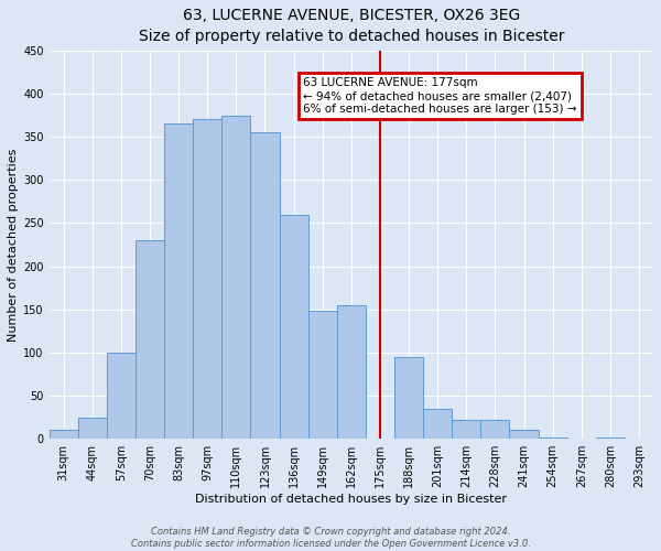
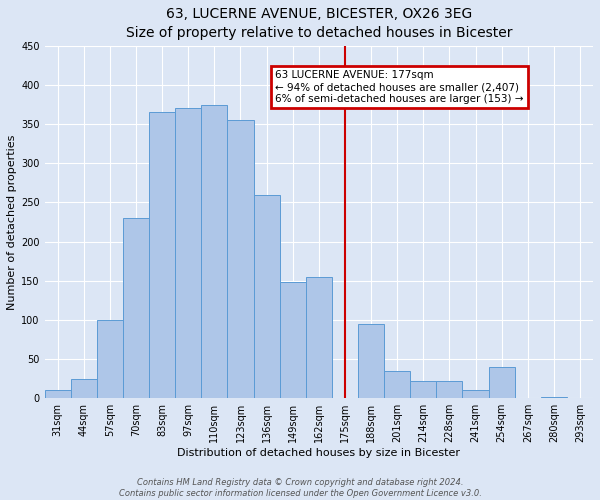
254sqm: 1 -> 40
